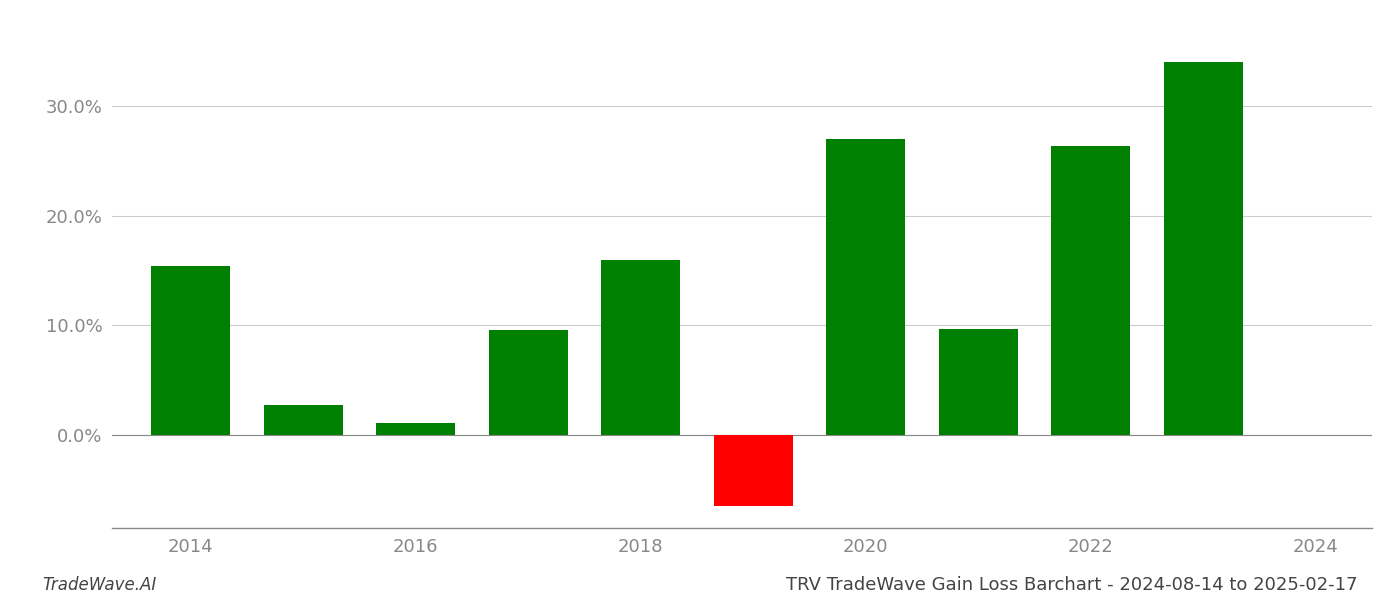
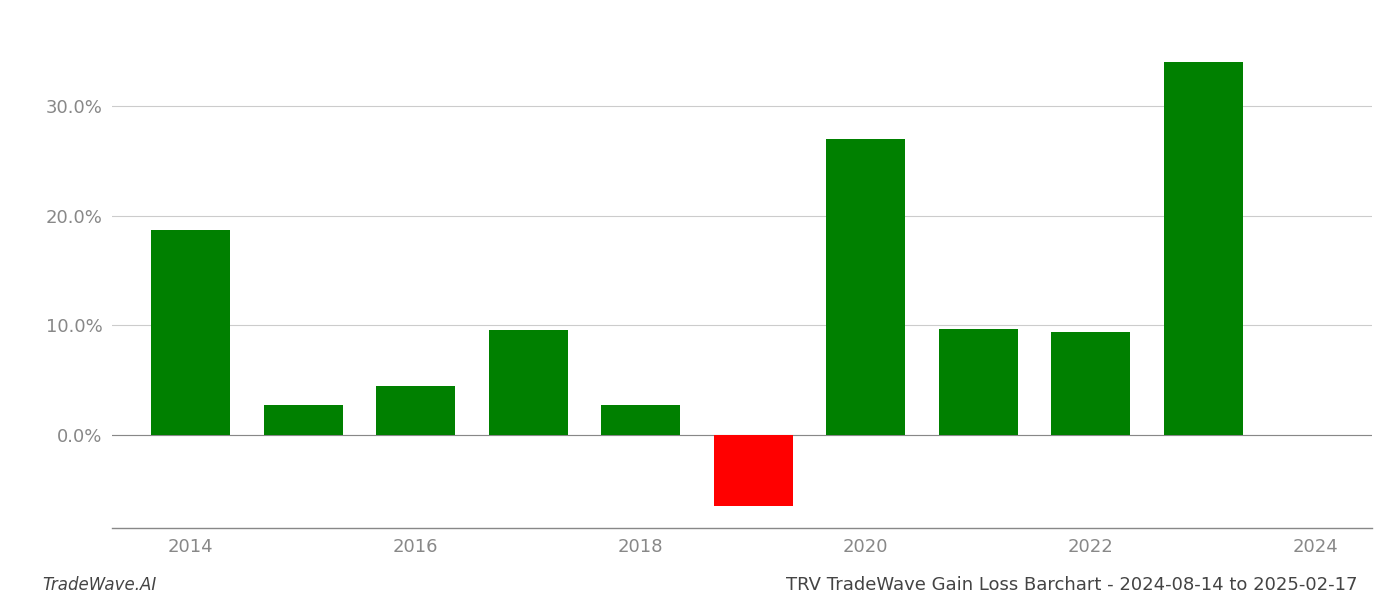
2014: 15.4% -> 18.7%
2016: 1.1% -> 4.5%
2018: 16.0% -> 2.7%
2022: 26.4% -> 9.4%
